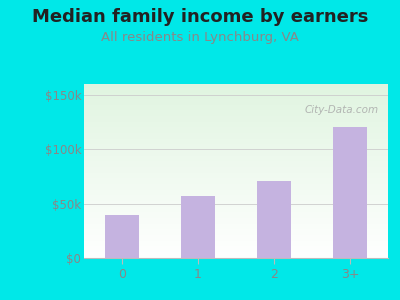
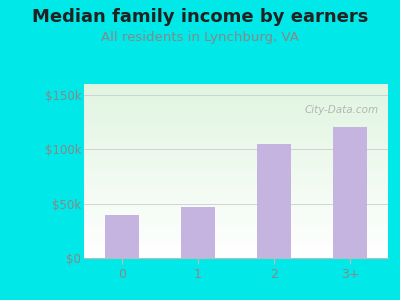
1: $57k -> $47k
2: $71k -> $105k
